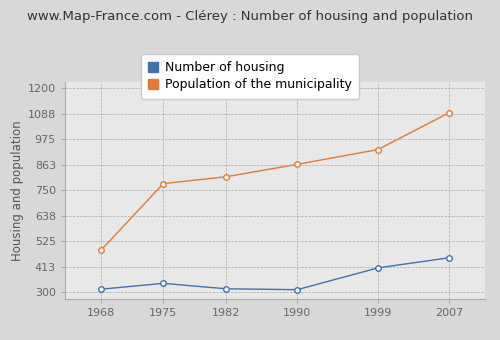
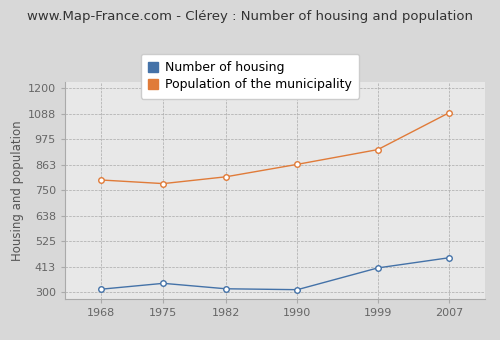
Population of the municipality/1968: 485 -> 796
